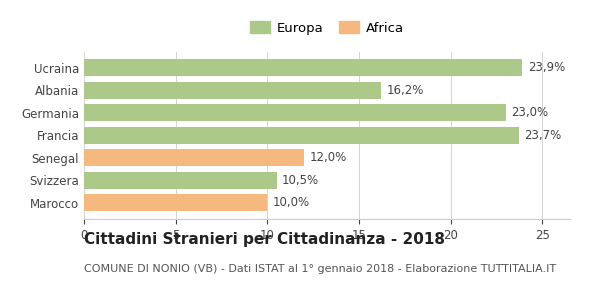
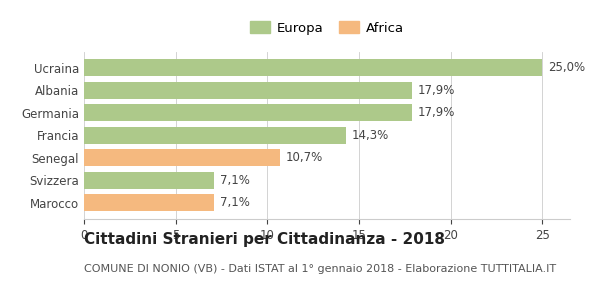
Ucraina: 23,9% -> 25,0%
Albania: 16,2% -> 17,9%
Germania: 23,0% -> 17,9%
Francia: 23,7% -> 14,3%
Senegal: 12,0% -> 10,7%
Svizzera: 10,5% -> 7,1%
Marocco: 10,0% -> 7,1%
